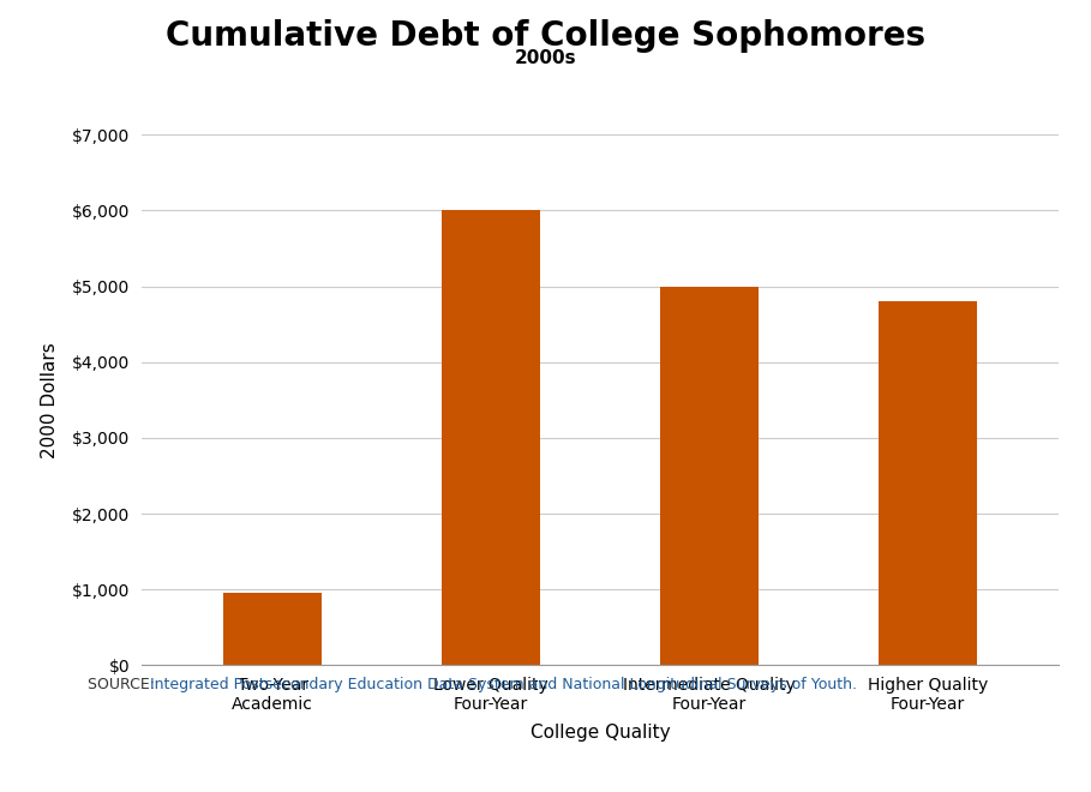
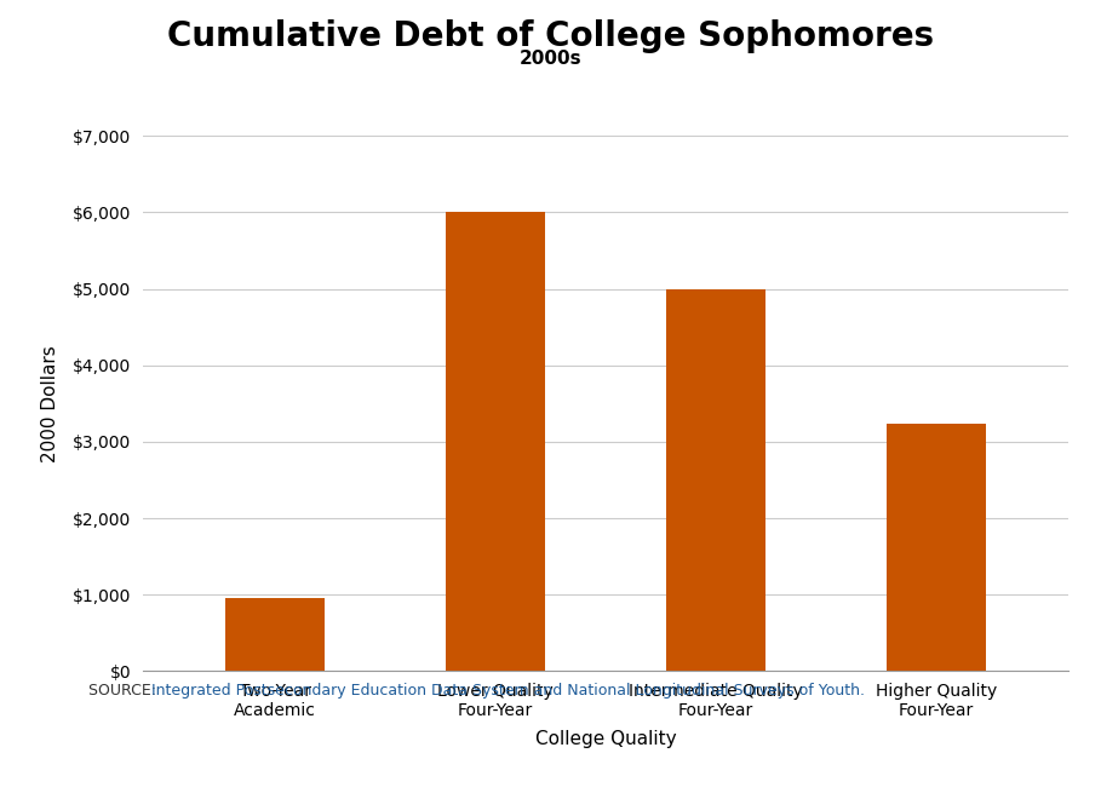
Higher Quality Four-Year: $4,800 -> $3,240
